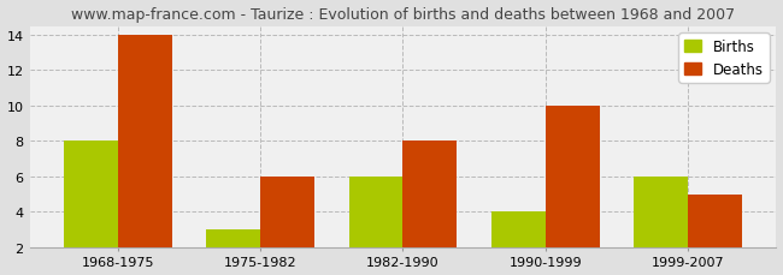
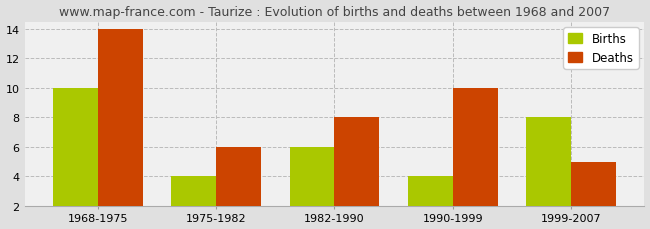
Births/1968-1975: 8 -> 10
Births/1975-1982: 3 -> 4
Births/1999-2007: 6 -> 8
